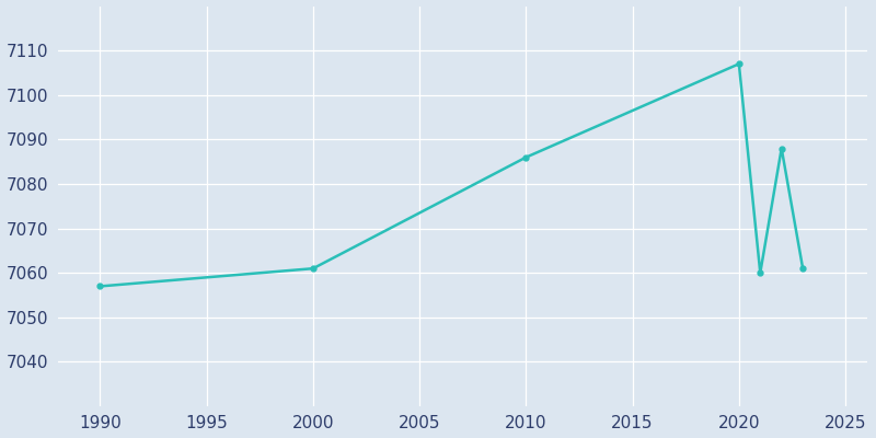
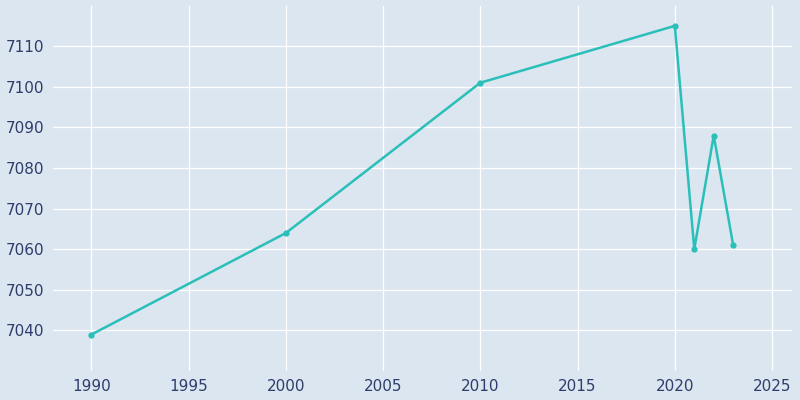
1990: 7057 -> 7039
2000: 7061 -> 7064
2010: 7086 -> 7101
2020: 7107 -> 7115
